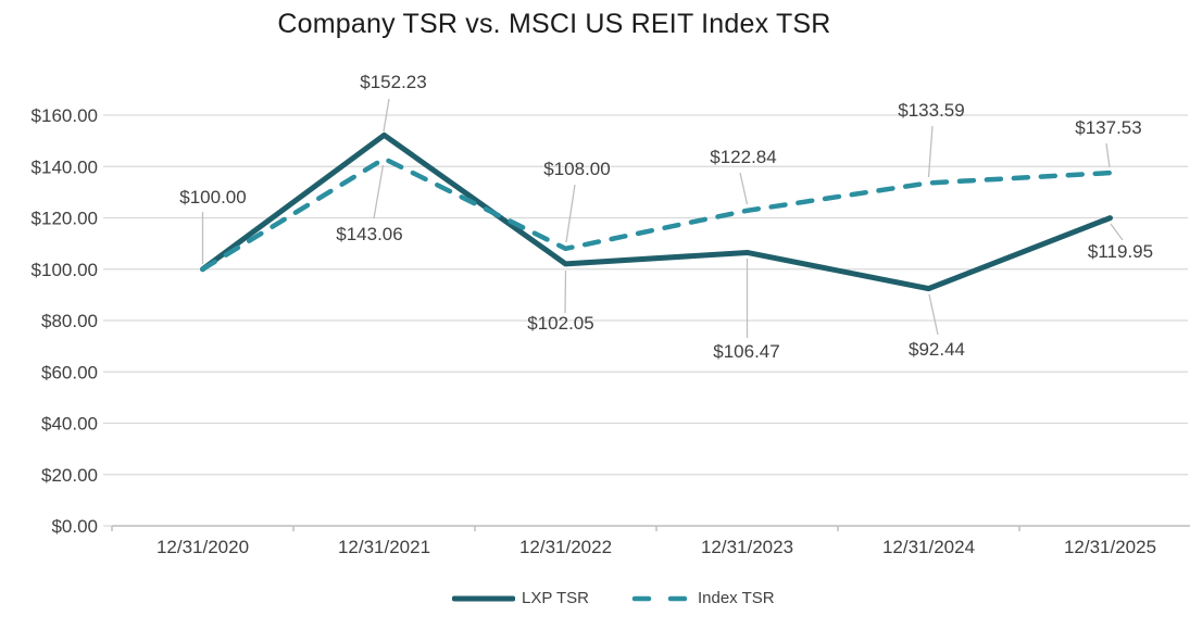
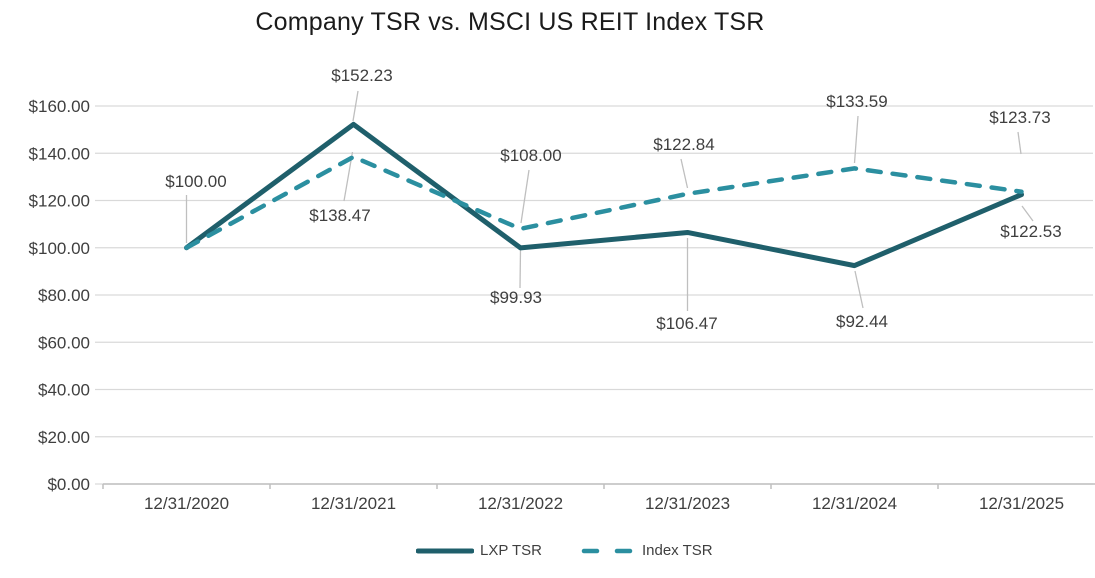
Index TSR/12/31/2021: $143.06 -> $138.47
LXP TSR/12/31/2022: $102.05 -> $99.93
LXP TSR/12/31/2025: $119.95 -> $122.53
Index TSR/12/31/2025: $137.53 -> $123.73
